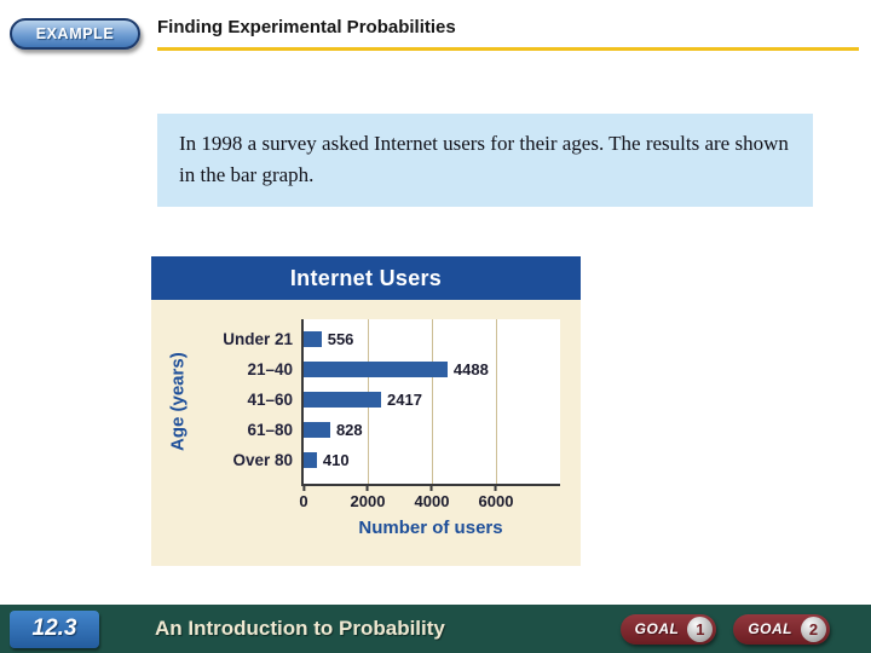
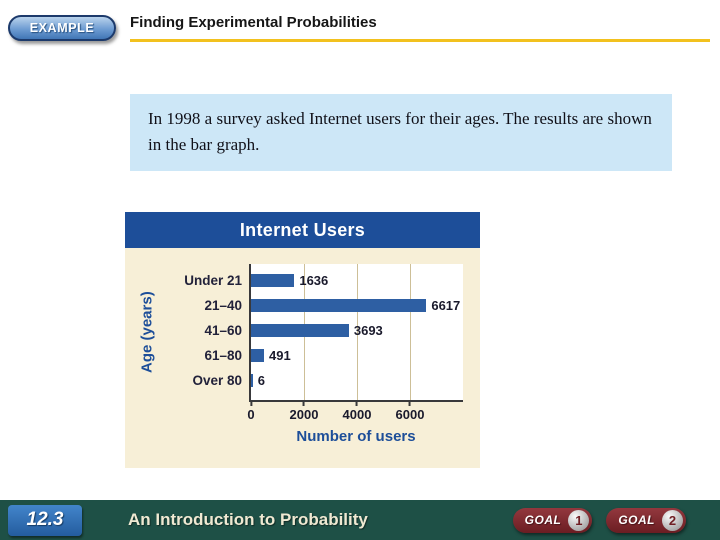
Under 21: 556 -> 1636
21–40: 4488 -> 6617
41–60: 2417 -> 3693
61–80: 828 -> 491
Over 80: 410 -> 6
